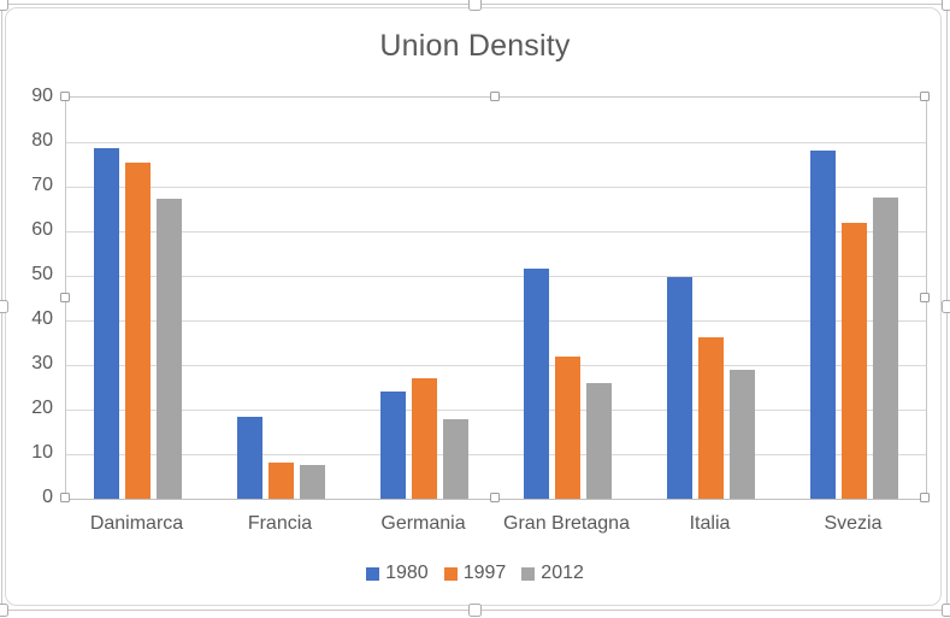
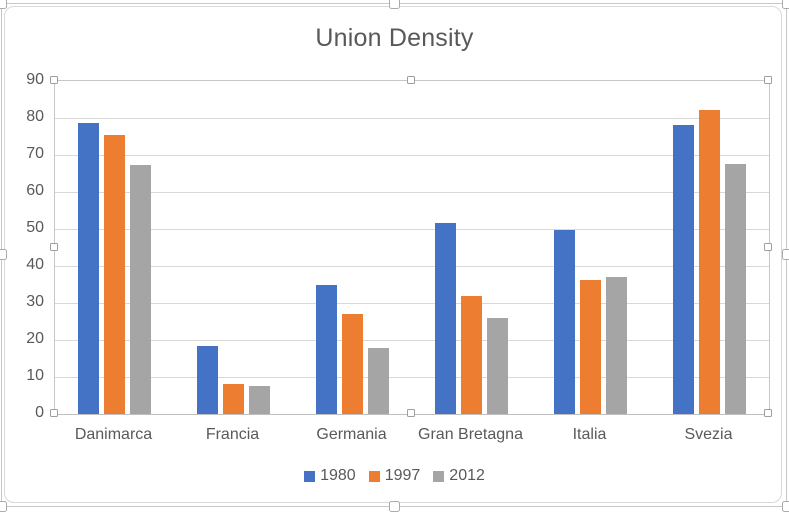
1980/Germania: 24 -> 35
2012/Italia: 29 -> 37
1997/Svezia: 62 -> 82
